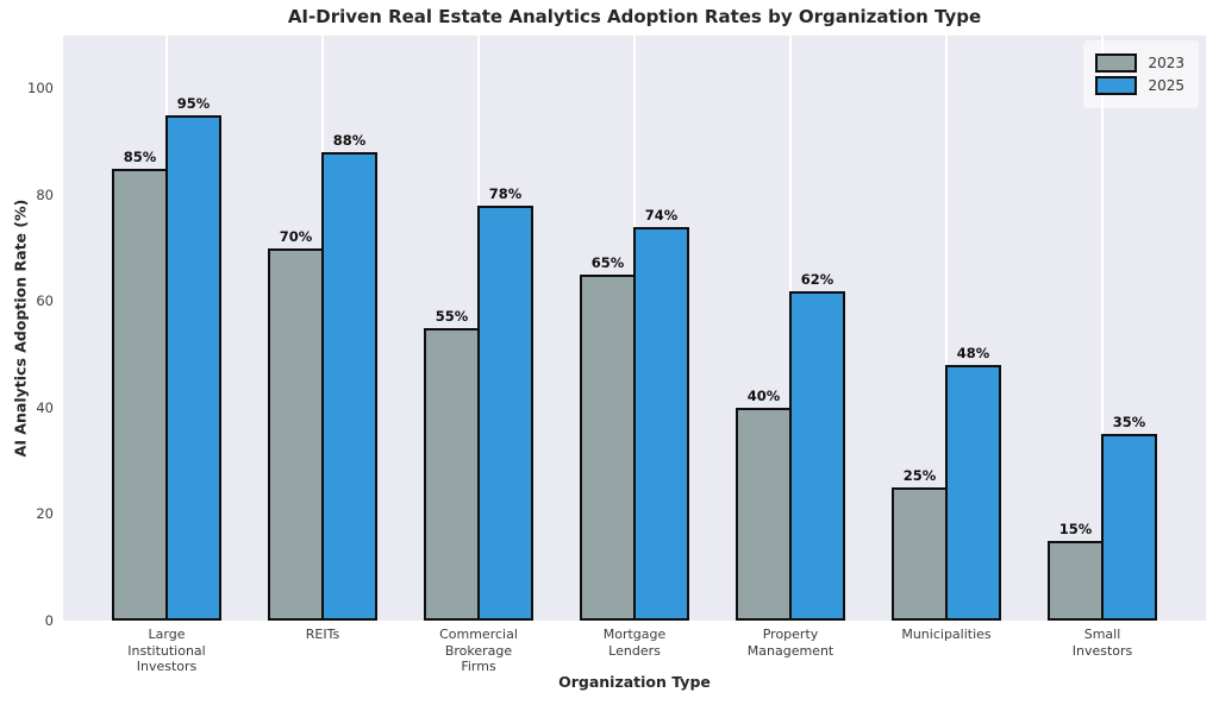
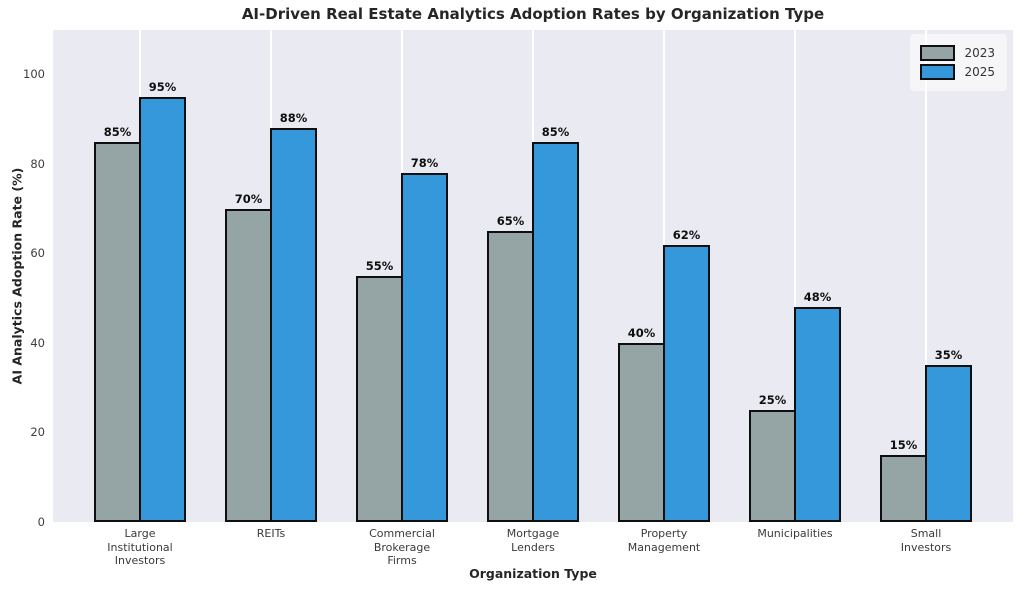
2025/Mortgage Lenders: 74% -> 85%
